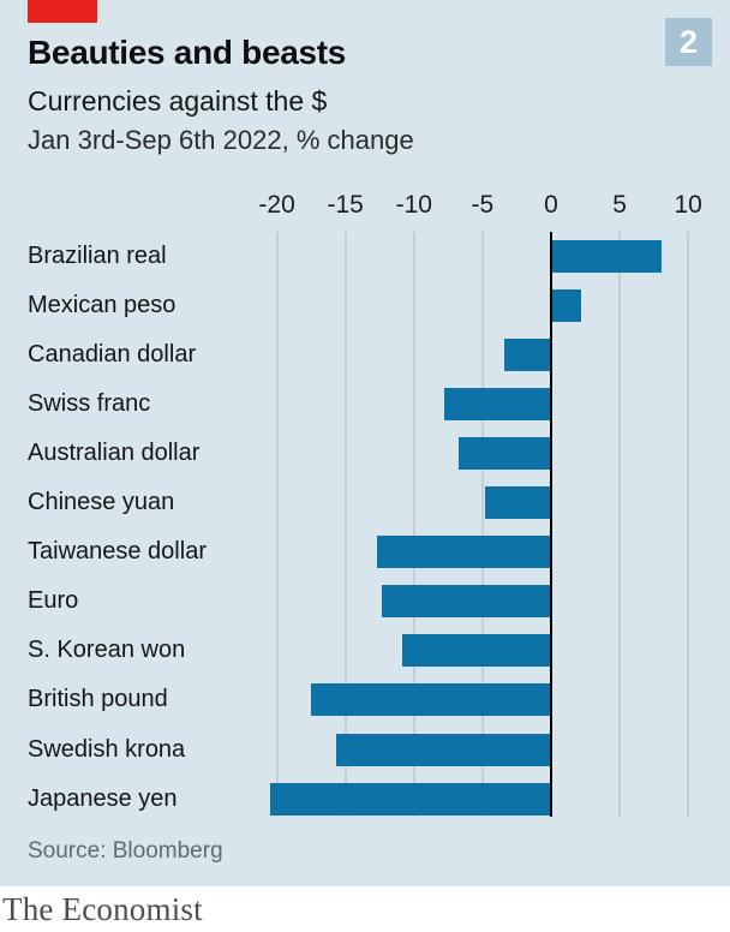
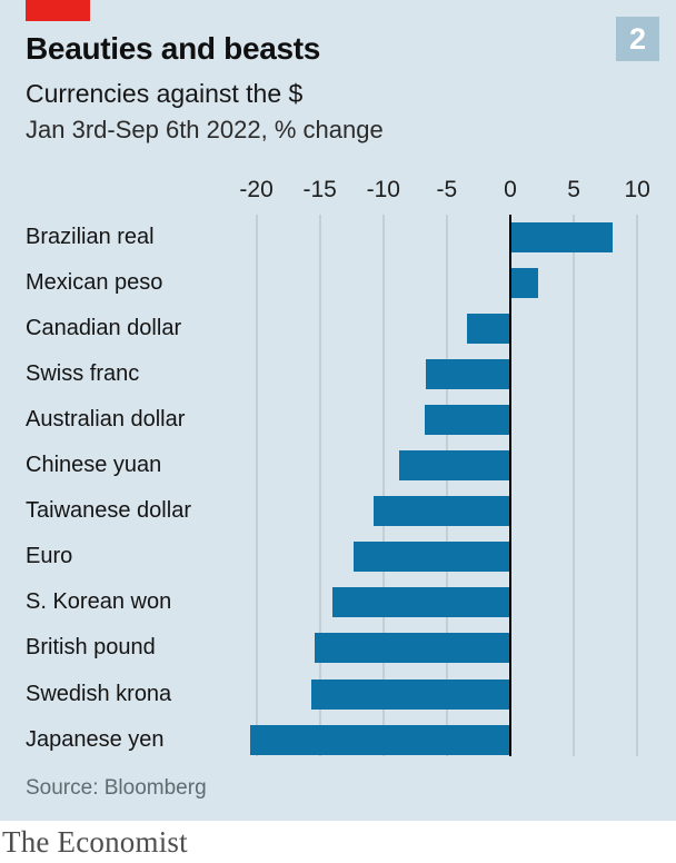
Swiss franc: -7.7 -> -6.6
Chinese yuan: -4.7 -> -8.7
Taiwanese dollar: -12.6 -> -10.7
S. Korean won: -10.8 -> -13.9
British pound: -17.4 -> -15.3
